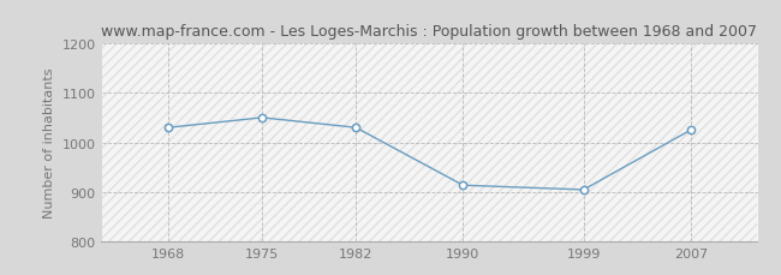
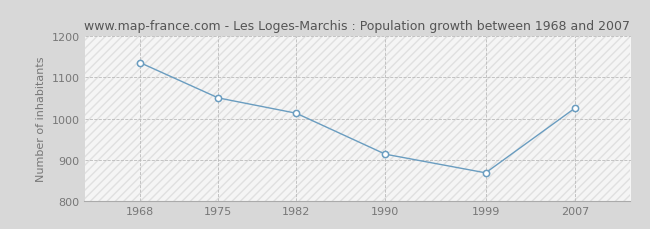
1968: 1030 -> 1135
1982: 1030 -> 1013
1999: 905 -> 869
